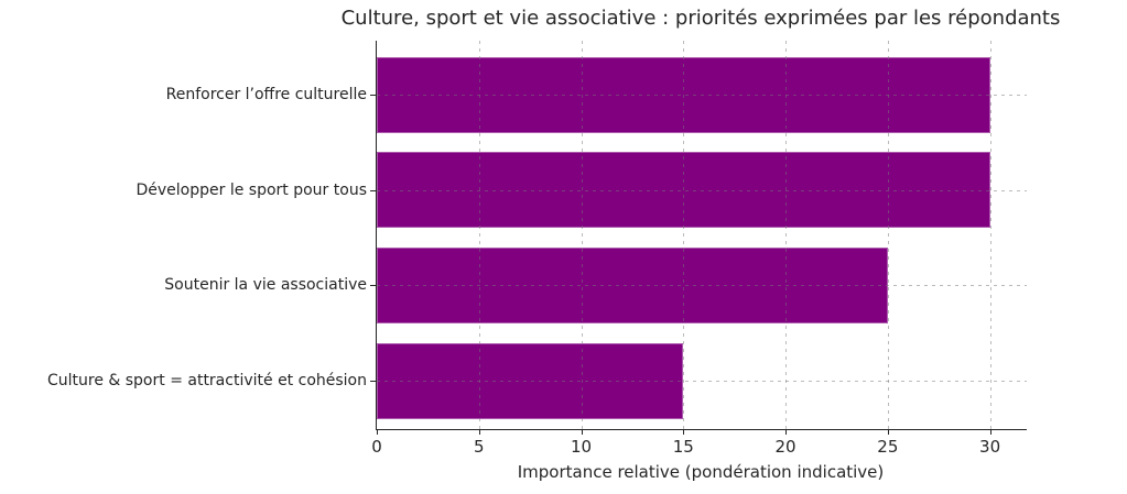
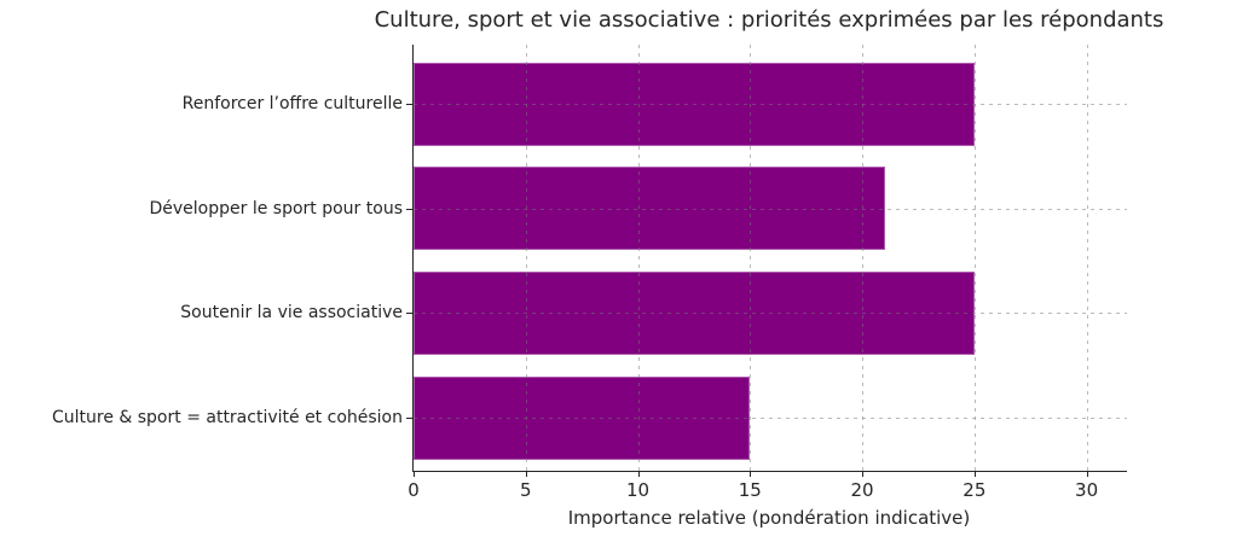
Renforcer l’offre culturelle: 30 -> 25
Développer le sport pour tous: 30 -> 21
